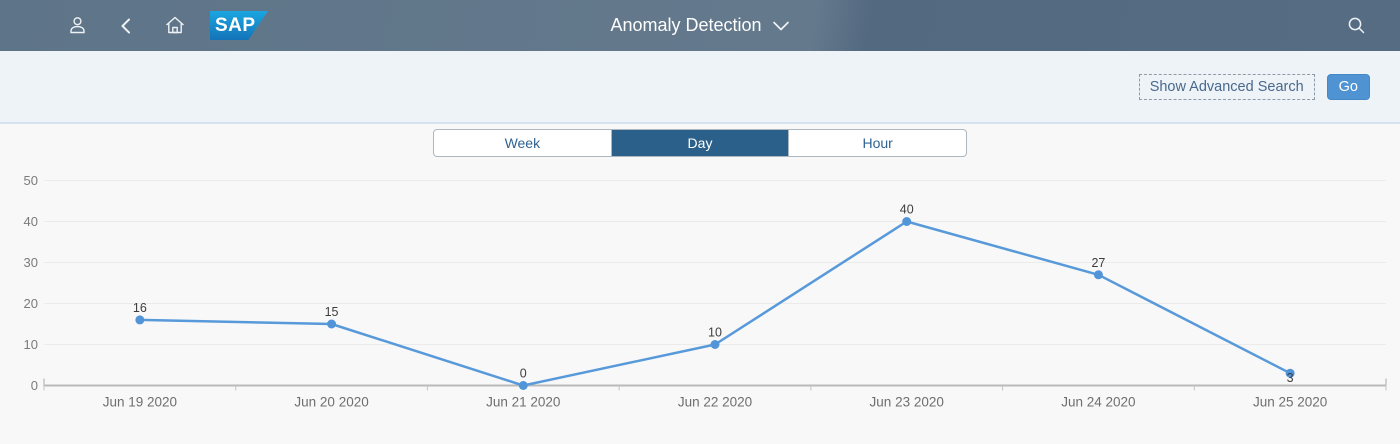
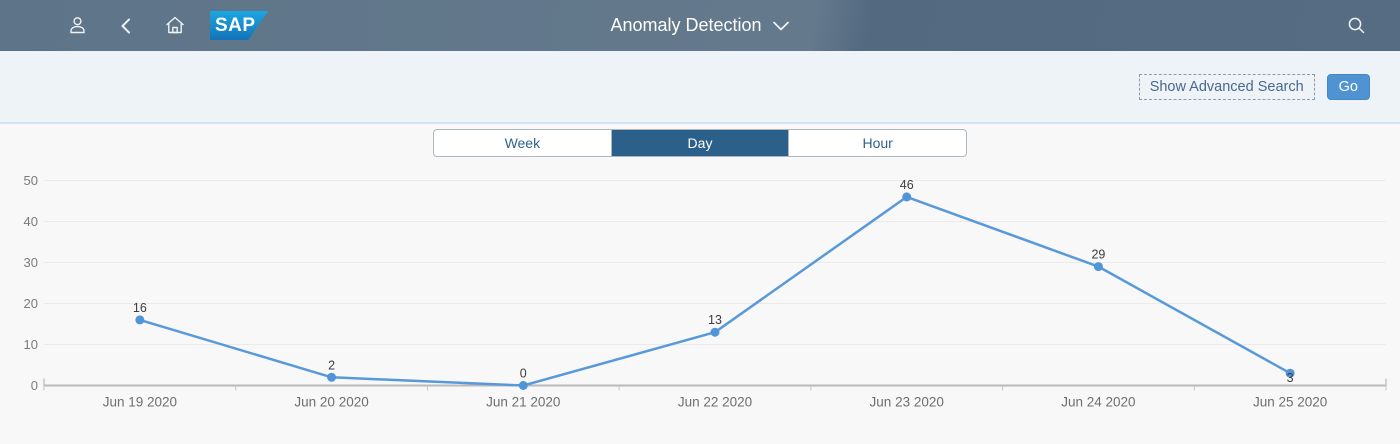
Jun 20 2020: 15 -> 2
Jun 22 2020: 10 -> 13
Jun 23 2020: 40 -> 46
Jun 24 2020: 27 -> 29
